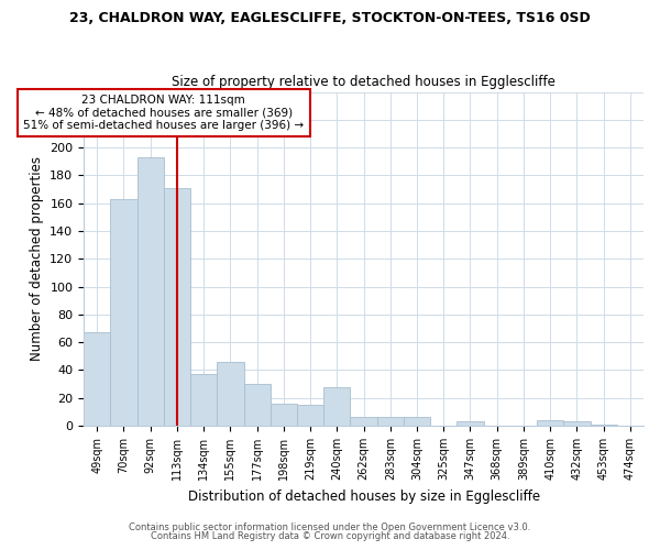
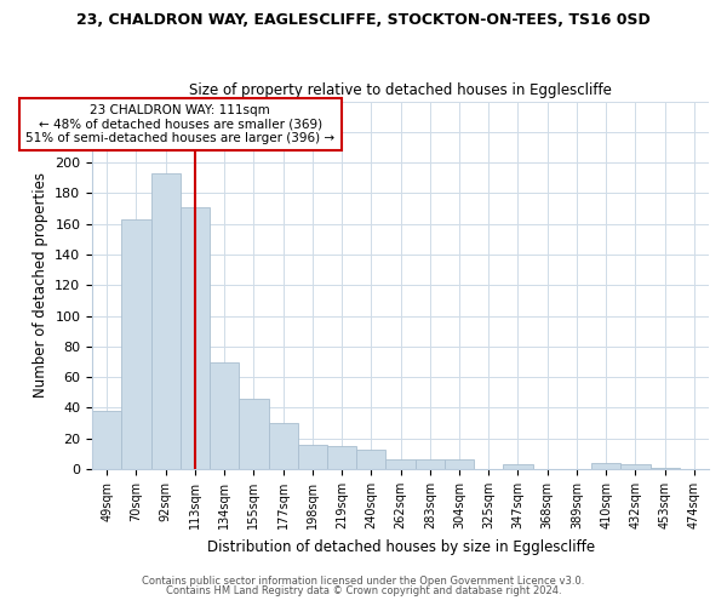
49sqm: 67 -> 38
134sqm: 37 -> 70
240sqm: 28 -> 13
